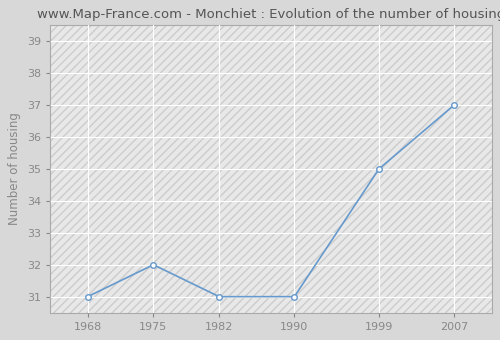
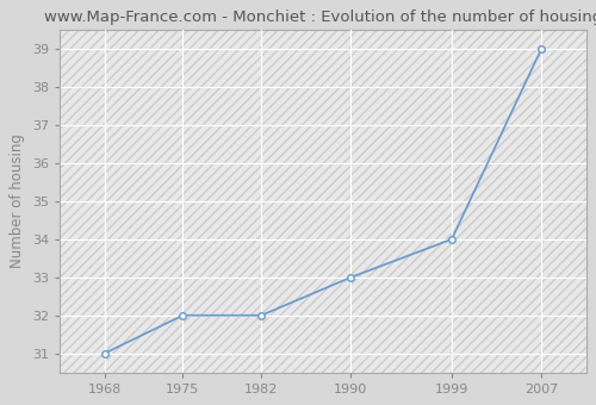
1982: 31 -> 32
1990: 31 -> 33
1999: 35 -> 34
2007: 37 -> 39
